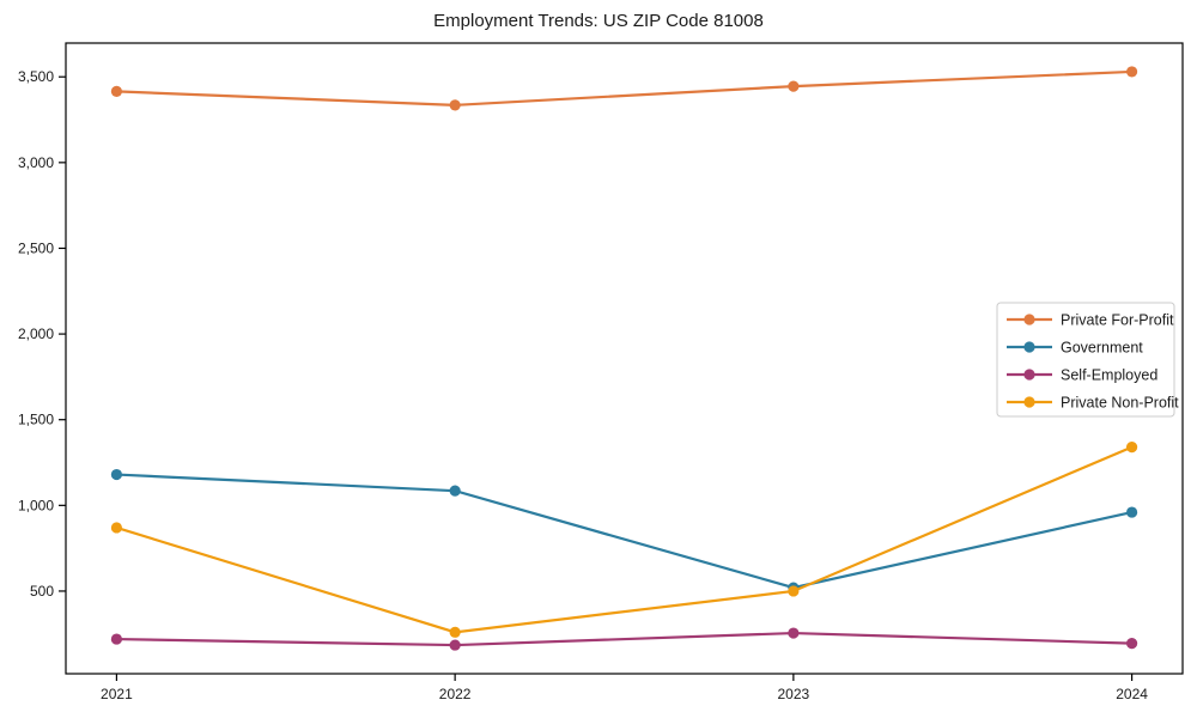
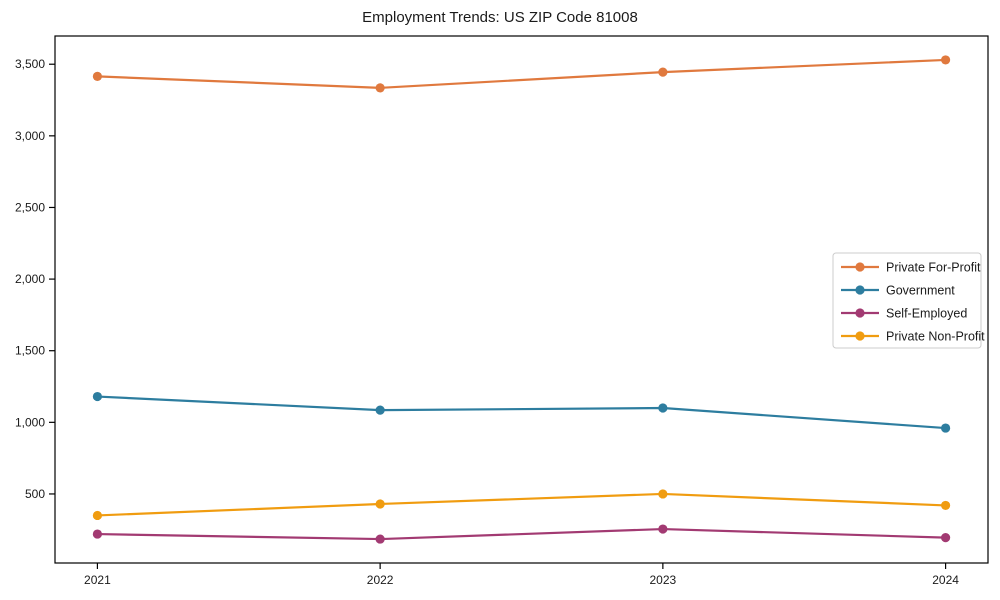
Private Non-Profit/2021: 870 -> 350
Private Non-Profit/2022: 260 -> 430
Government/2023: 520 -> 1100
Private Non-Profit/2024: 1340 -> 420
